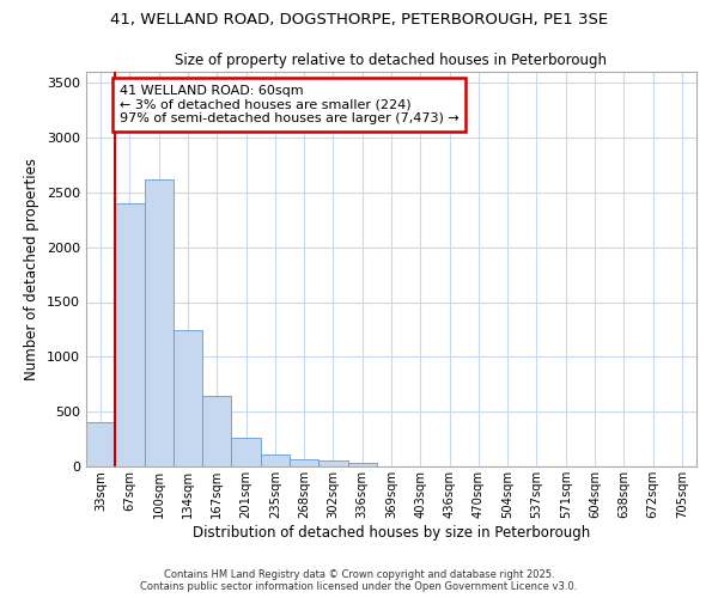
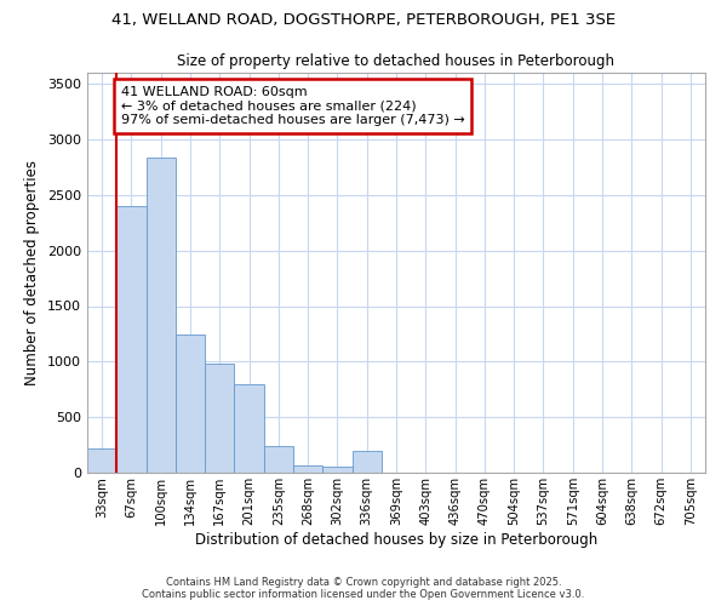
33sqm: 400 -> 220
100sqm: 2620 -> 2840
167sqm: 640 -> 980
201sqm: 260 -> 800
235sqm: 110 -> 240
336sqm: 30 -> 200
